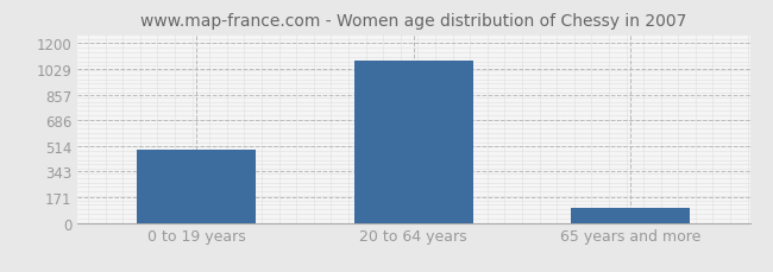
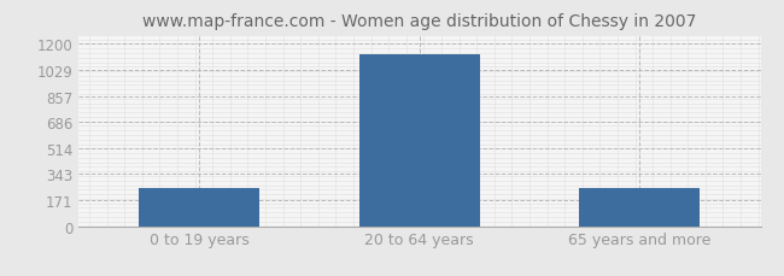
0 to 19 years: 490 -> 250
20 to 64 years: 1090 -> 1130
65 years and more: 100 -> 250
